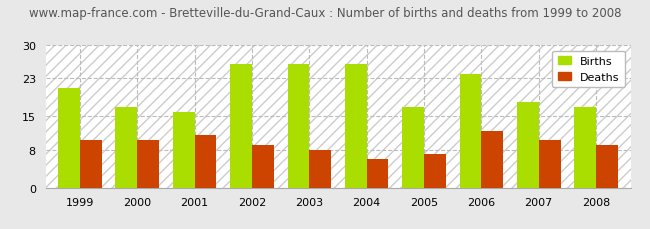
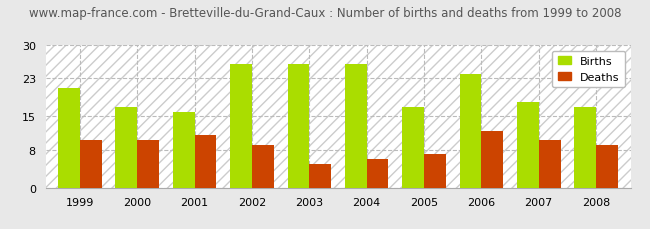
Deaths/2003: 8 -> 5
